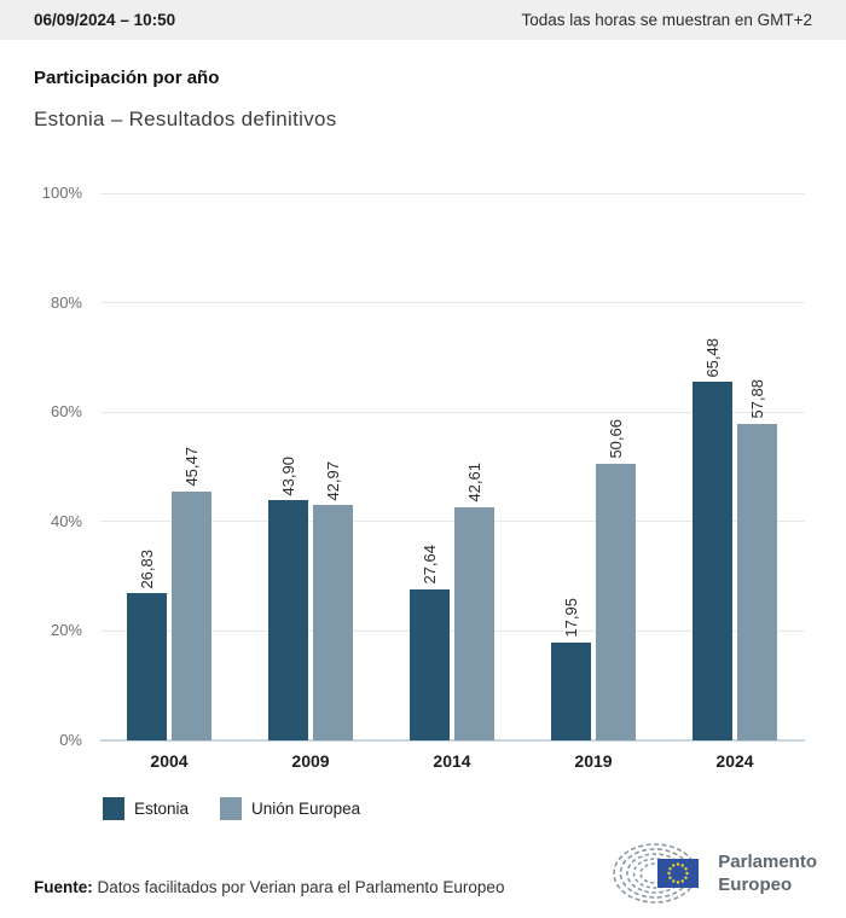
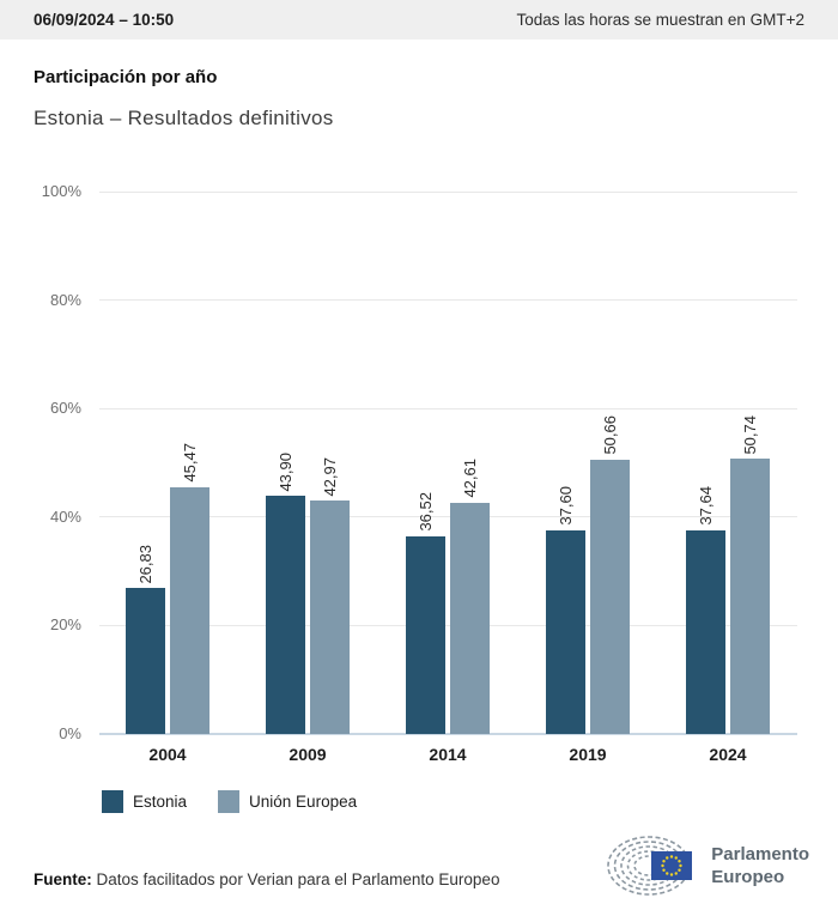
Estonia/2014: 27,64 -> 36,52
Estonia/2019: 17,95 -> 37,60
Estonia/2024: 65,48 -> 37,64
Unión Europea/2024: 57,88 -> 50,74
